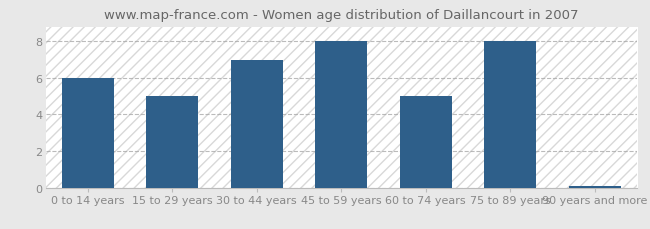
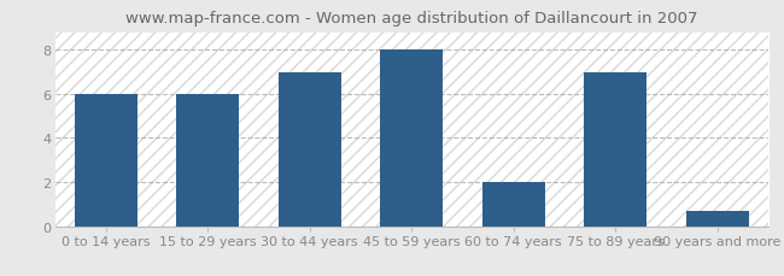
15 to 29 years: 5.0 -> 6.0
60 to 74 years: 5.0 -> 2.0
75 to 89 years: 8.0 -> 7.0
90 years and more: 0.1 -> 0.7
